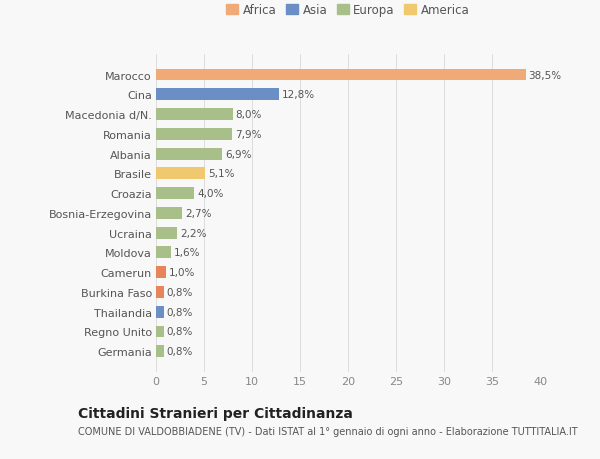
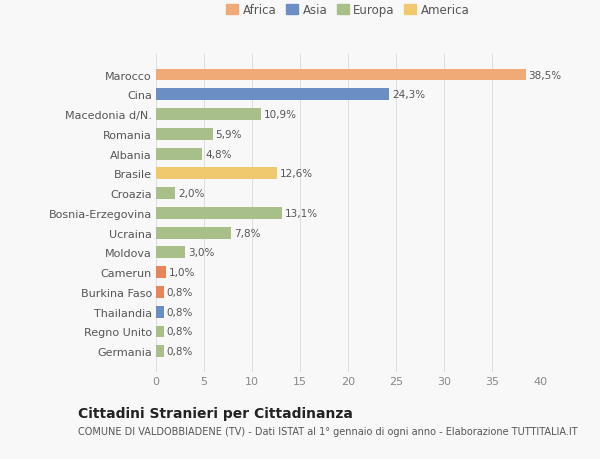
Cina: 12,8% -> 24,3%
Macedonia d/N.: 8,0% -> 10,9%
Romania: 7,9% -> 5,9%
Albania: 6,9% -> 4,8%
Brasile: 5,1% -> 12,6%
Croazia: 4,0% -> 2,0%
Bosnia-Erzegovina: 2,7% -> 13,1%
Ucraina: 2,2% -> 7,8%
Moldova: 1,6% -> 3,0%
